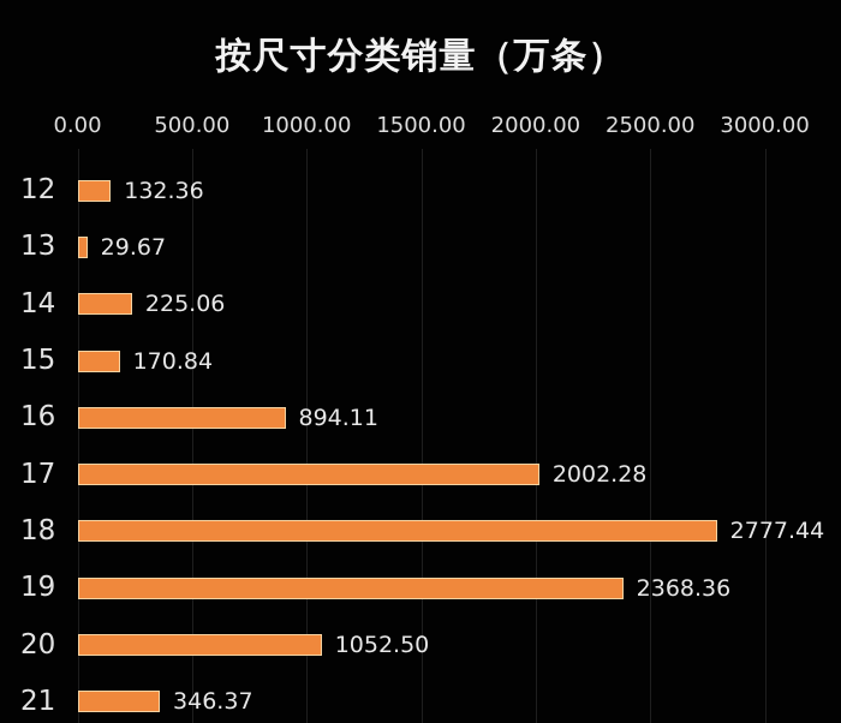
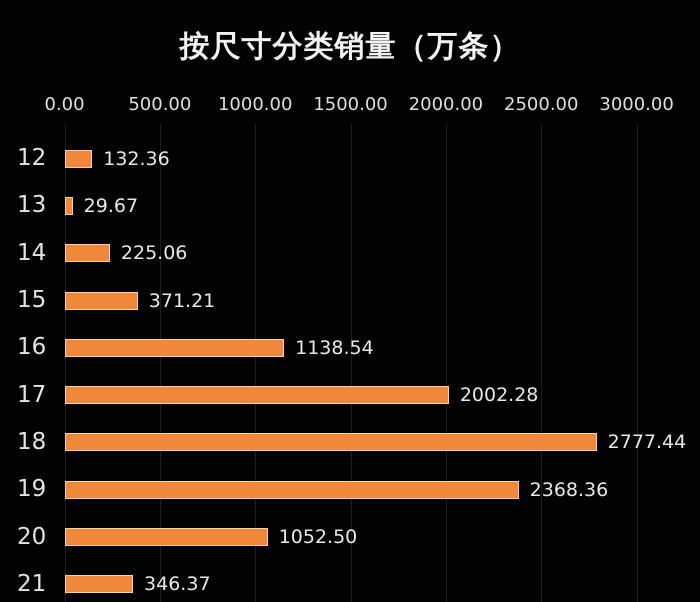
15: 170.84 -> 371.21
16: 894.11 -> 1138.54
